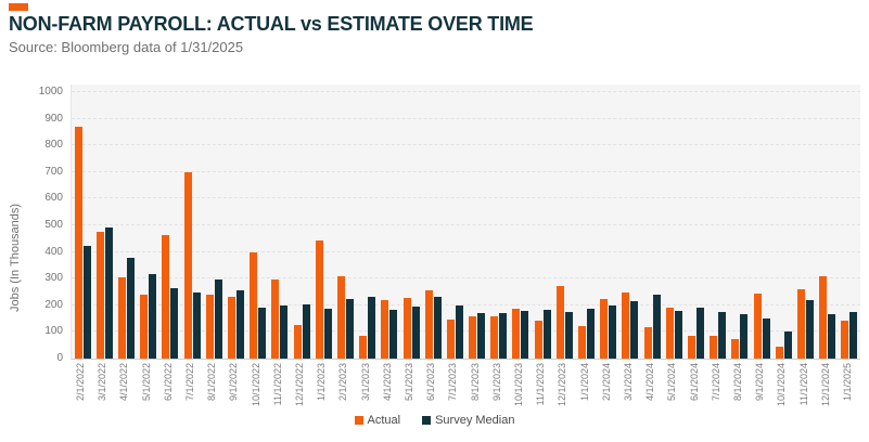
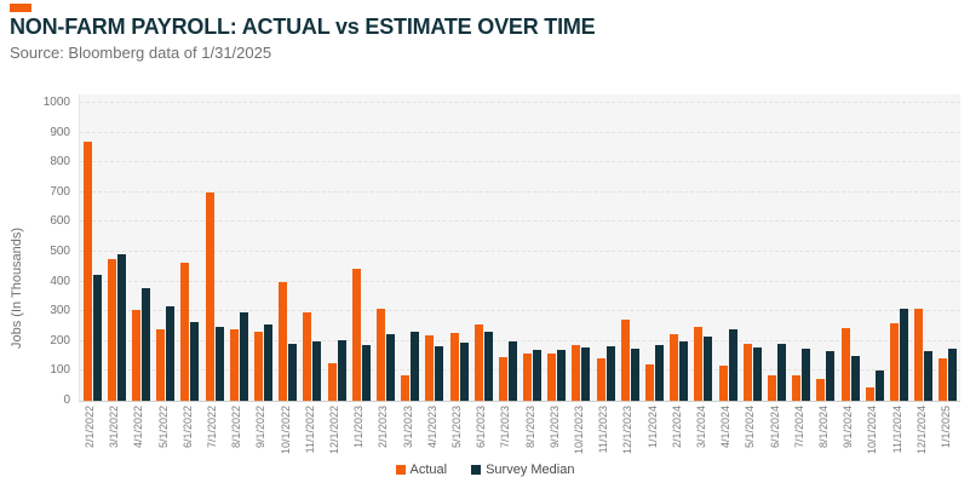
Survey Median/11/1/2024: 220 -> 310
